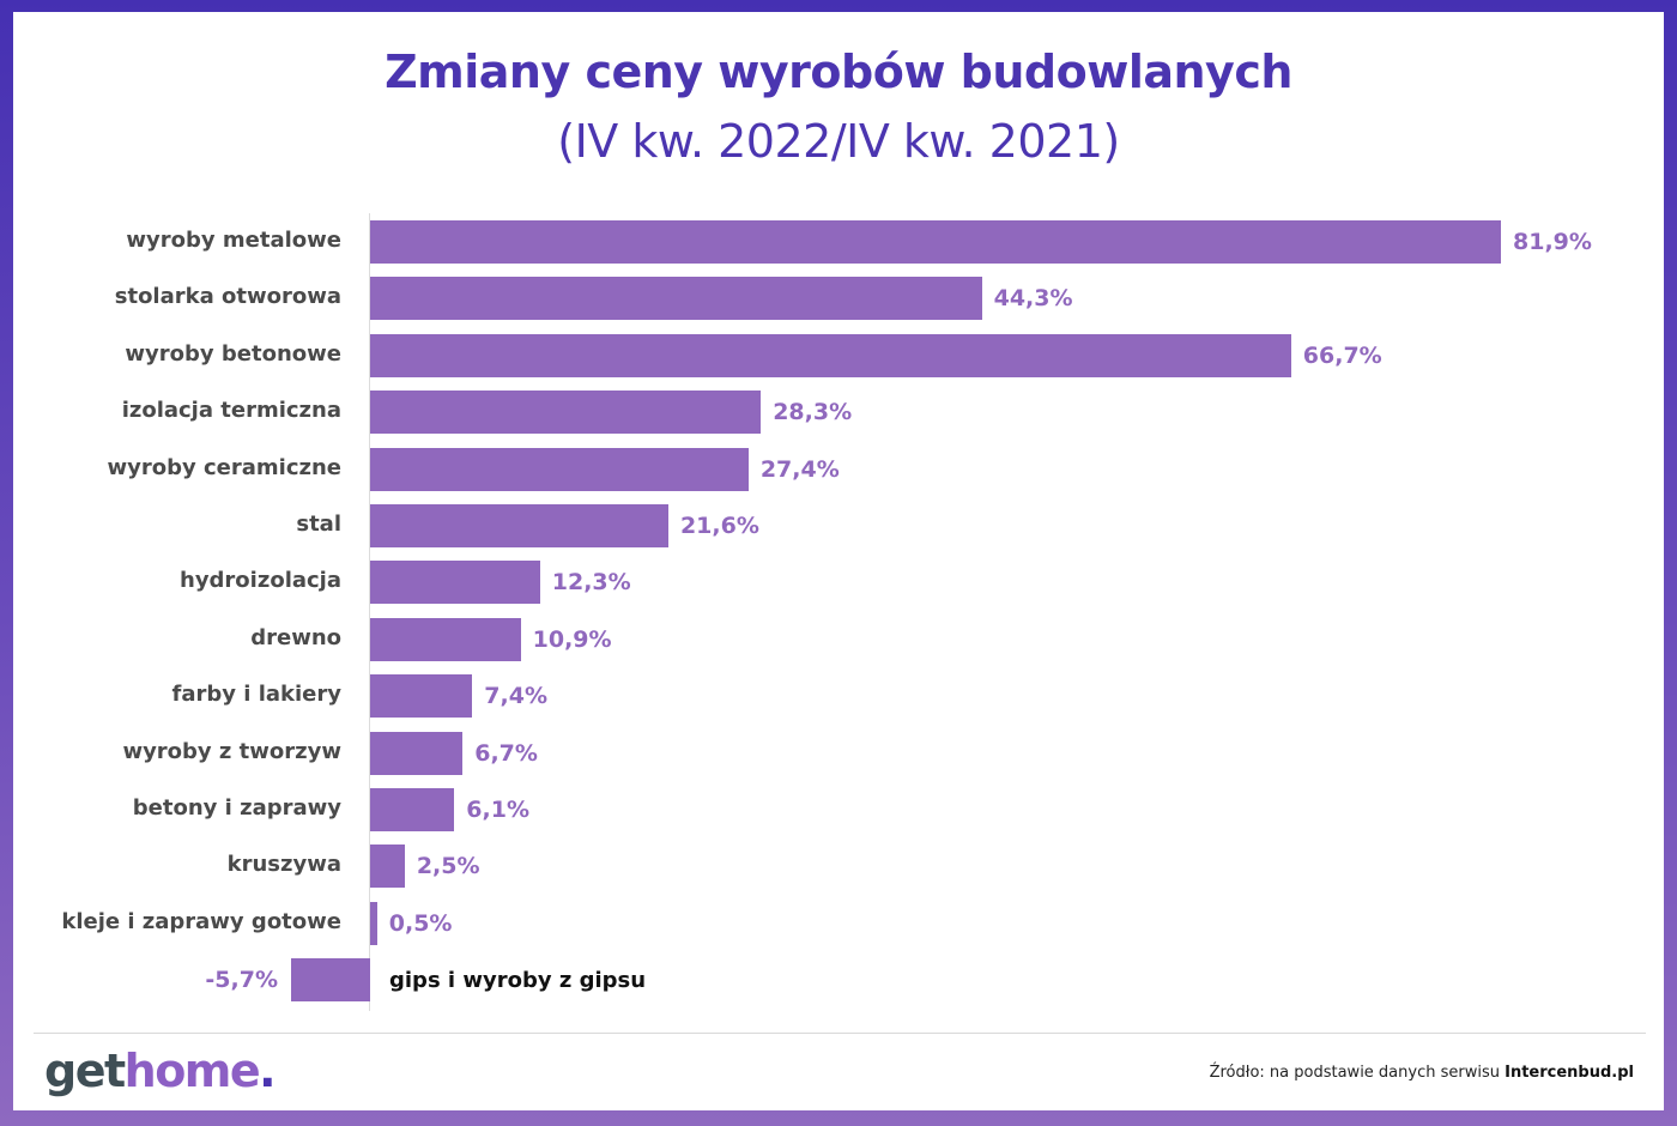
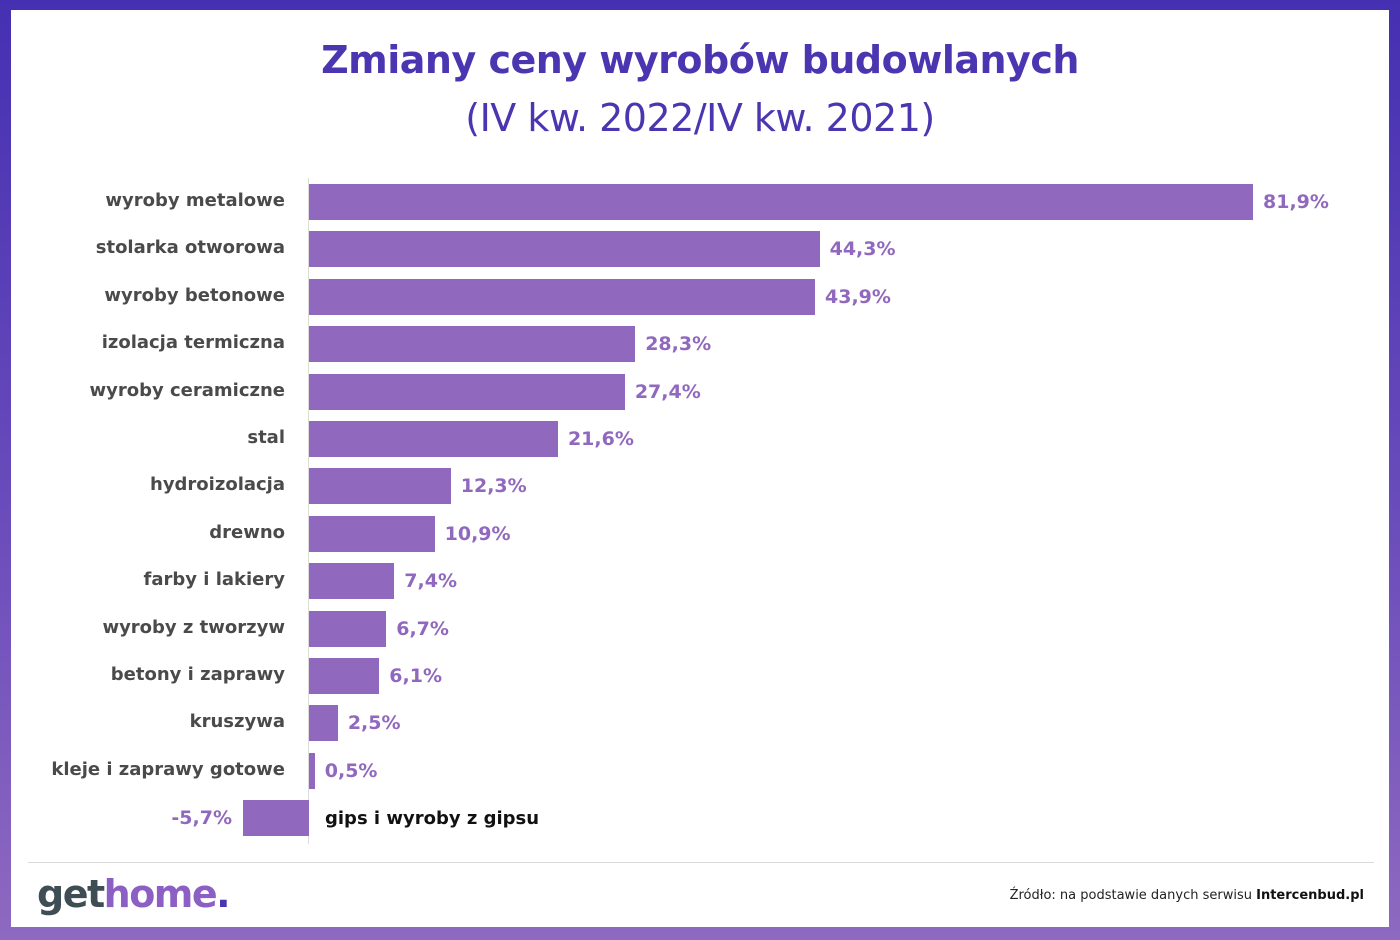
wyroby betonowe: 66,7% -> 43,9%
